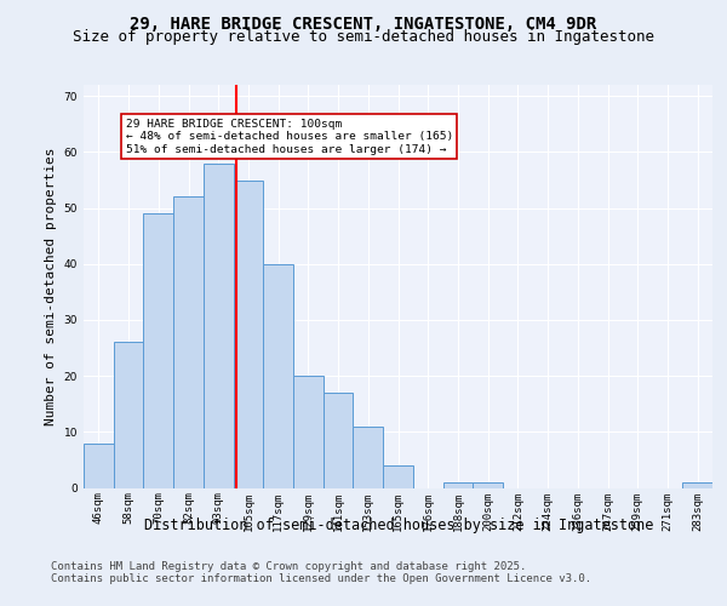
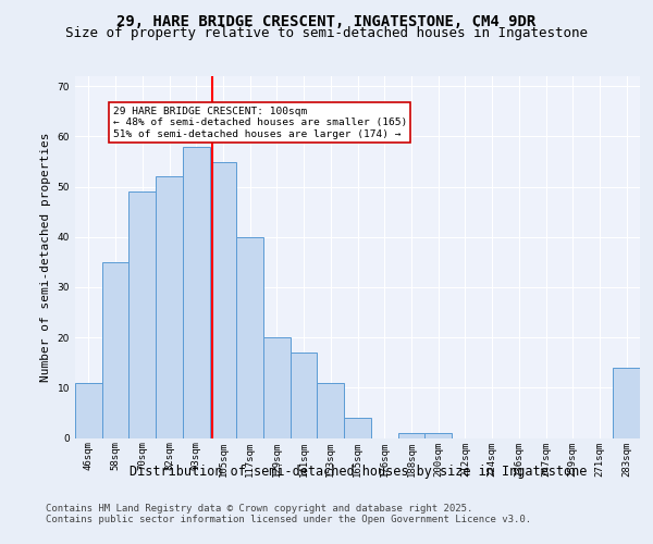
46sqm: 8 -> 11
58sqm: 26 -> 35
283sqm: 1 -> 14
